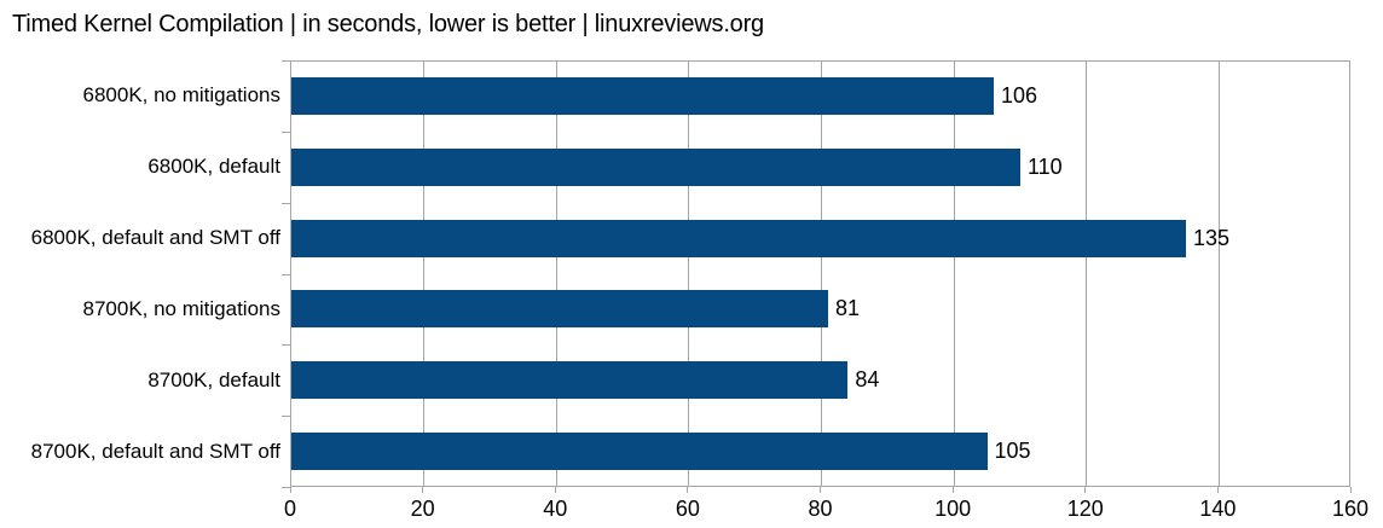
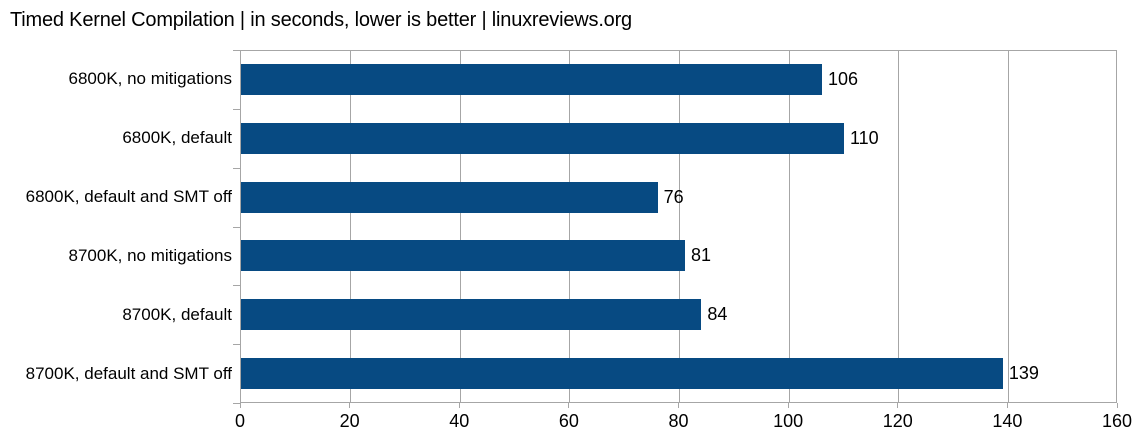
6800K, default and SMT off: 135 -> 76
8700K, default and SMT off: 105 -> 139
